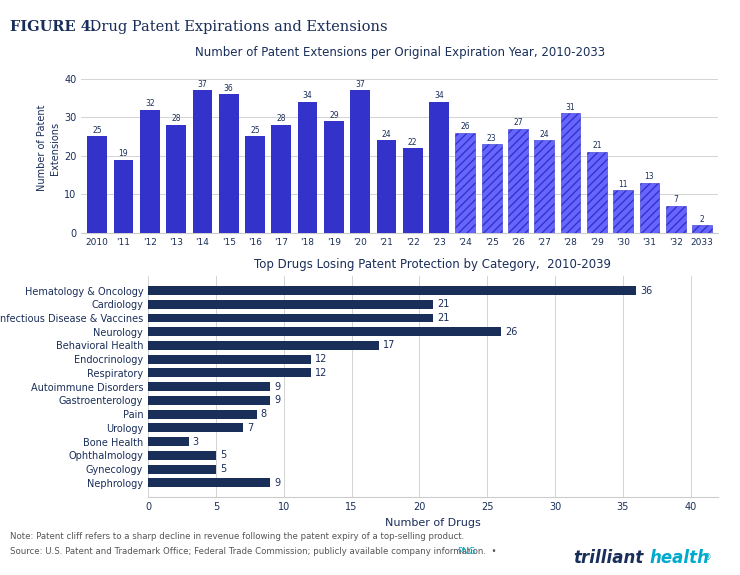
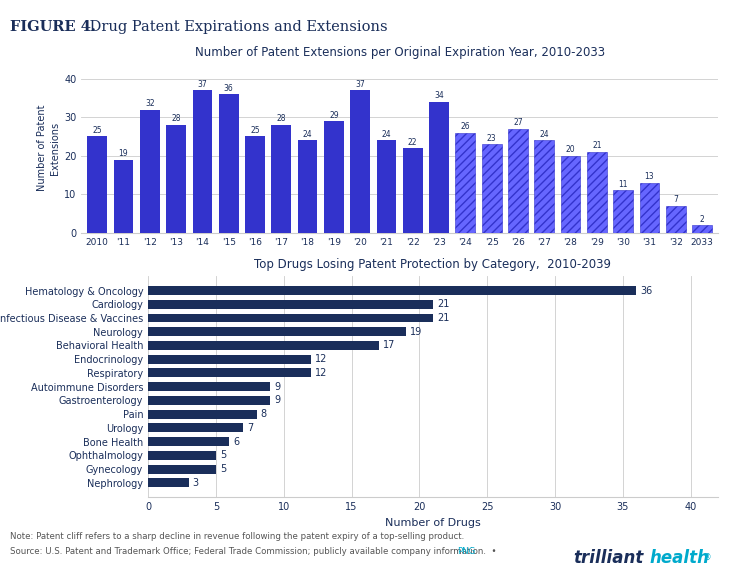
'18: 34 -> 24
'28: 31 -> 20
Top Drugs Losing Patent Protection by Category, 2010-2039/Neurology: 26 -> 19
Top Drugs Losing Patent Protection by Category, 2010-2039/Bone Health: 3 -> 6
Top Drugs Losing Patent Protection by Category, 2010-2039/Nephrology: 9 -> 3
